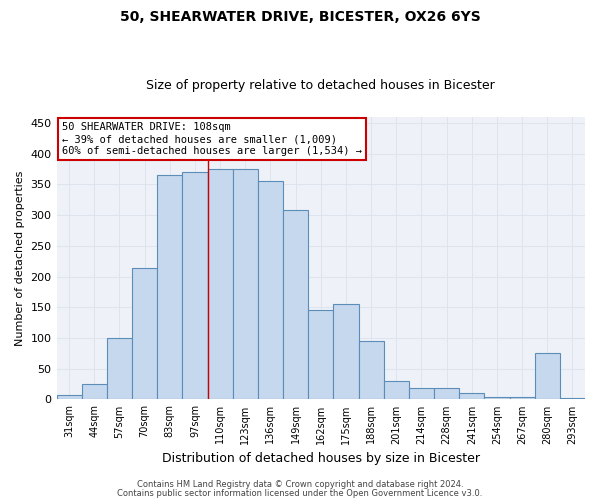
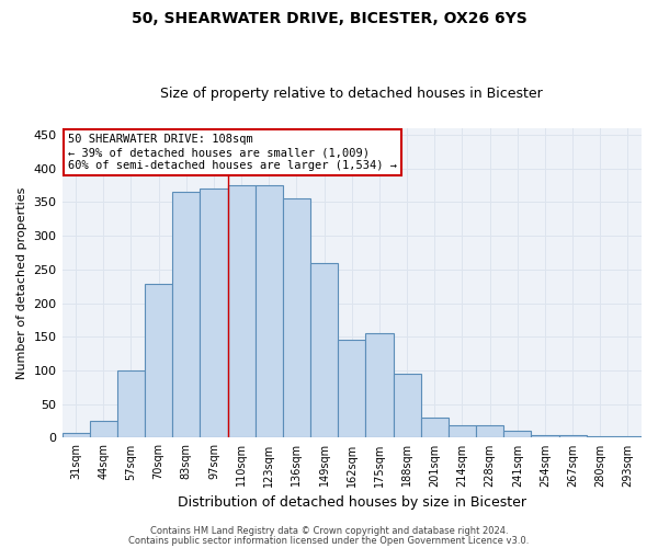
70sqm: 214 -> 228
149sqm: 308 -> 260
280sqm: 76 -> 2
